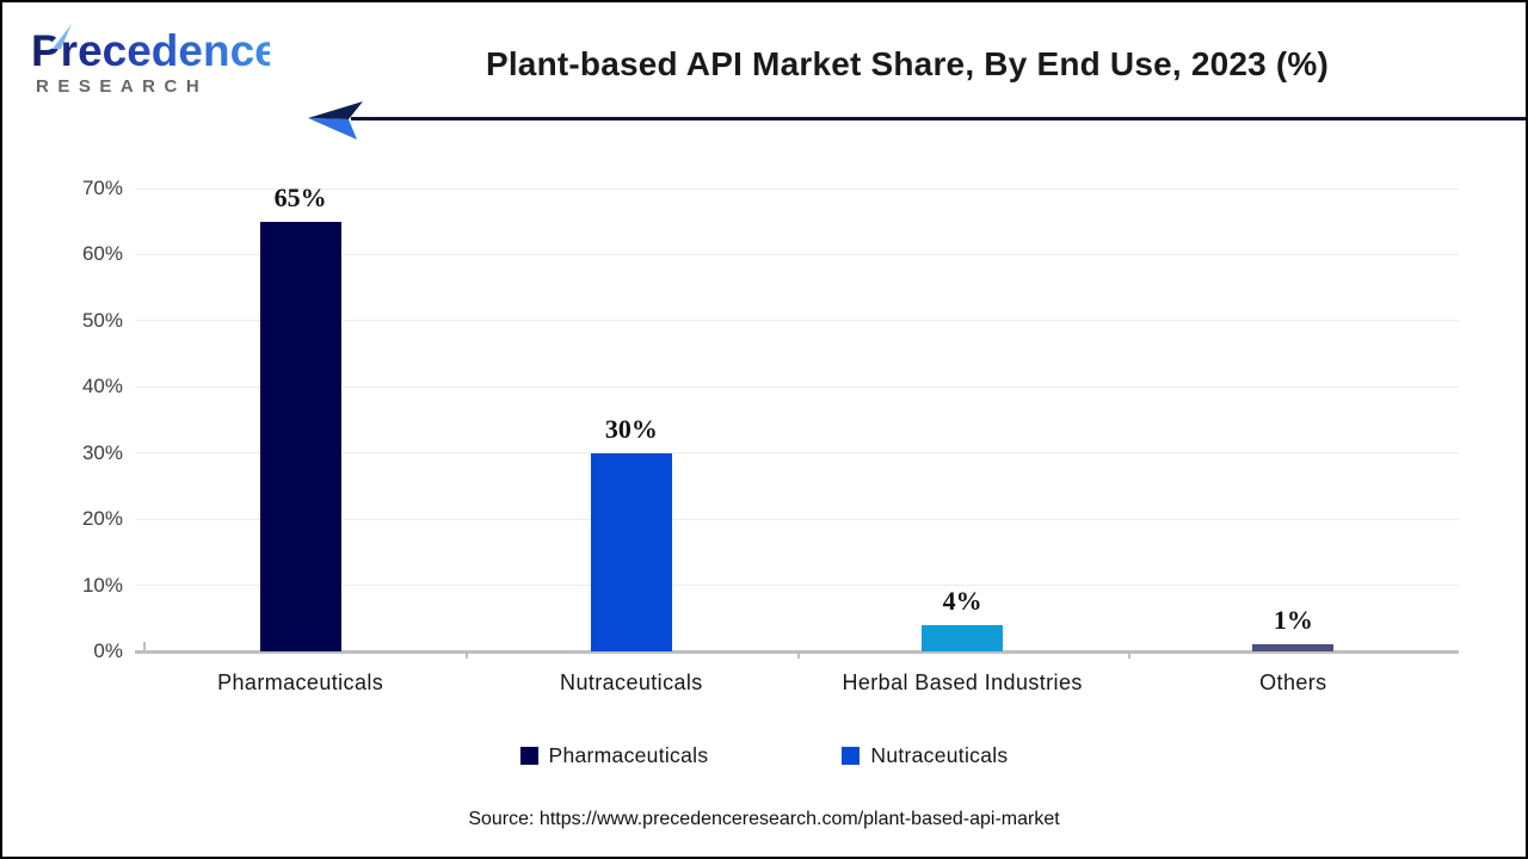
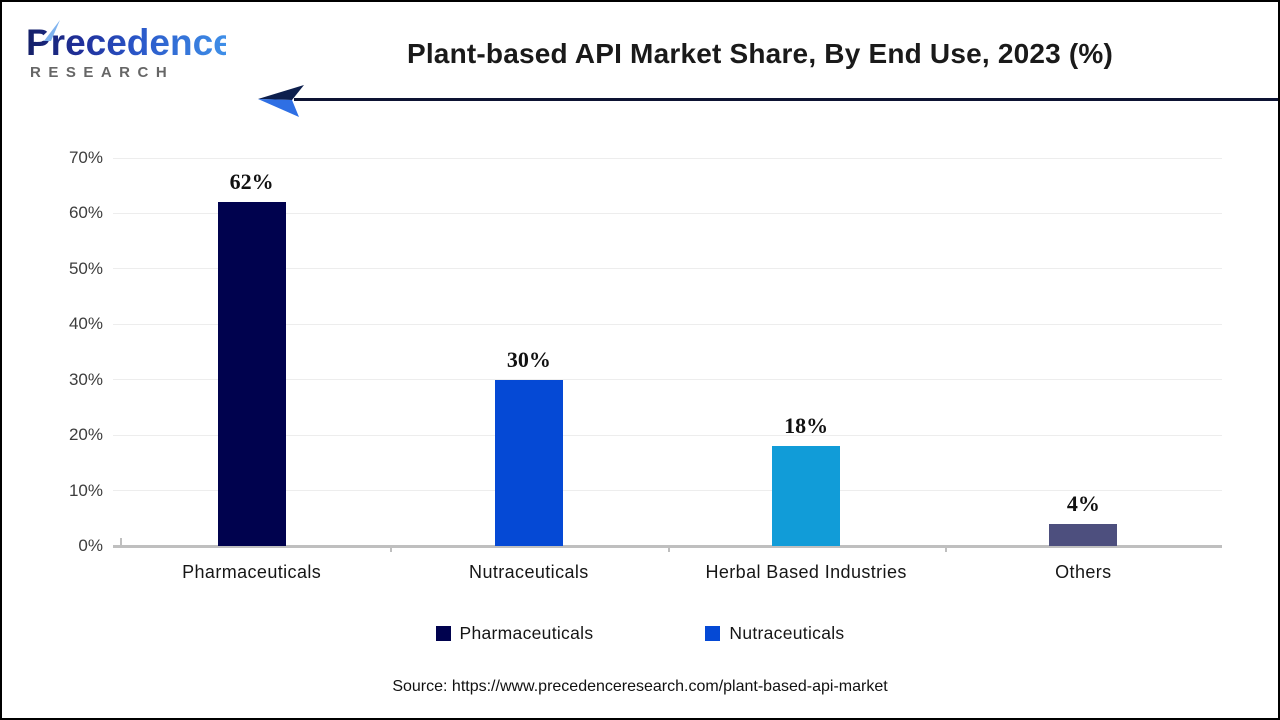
Pharmaceuticals: 65% -> 62%
Herbal Based Industries: 4% -> 18%
Others: 1% -> 4%
